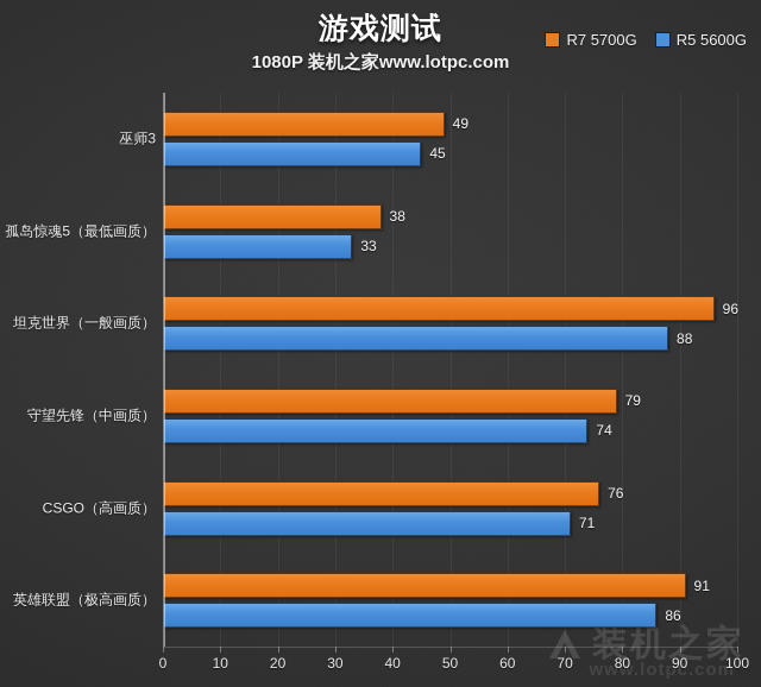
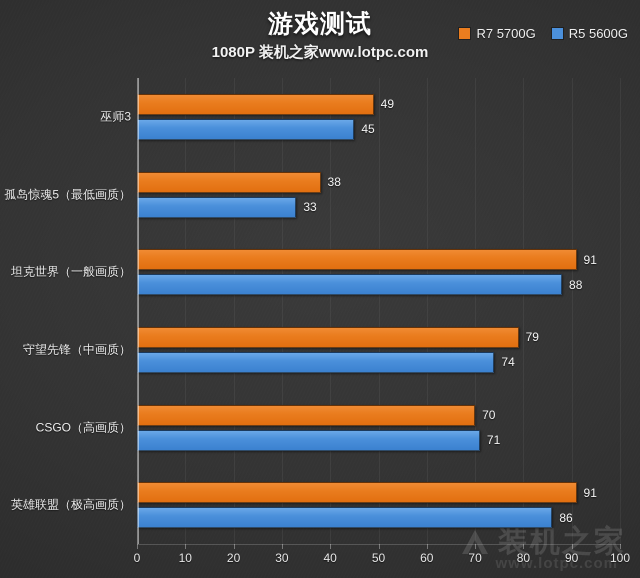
R7 5700G/坦克世界（一般画质）: 96 -> 91
R7 5700G/CSGO（高画质）: 76 -> 70
